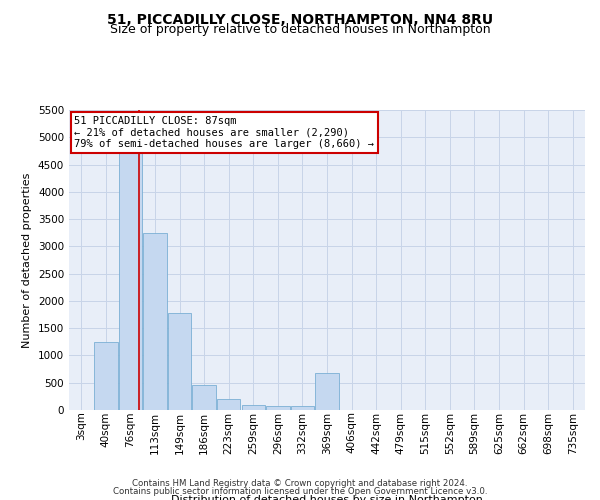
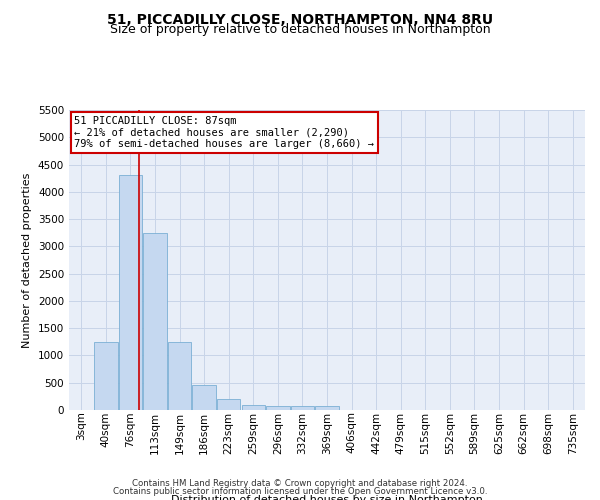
76sqm: 4760 -> 4300
149sqm: 1780 -> 1250
369sqm: 680 -> 80
